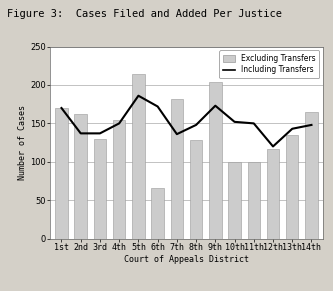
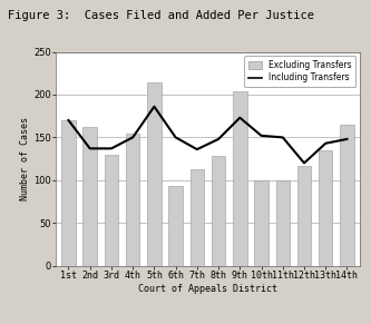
Excluding Transfers/6th: 66 -> 93
Including Transfers/6th: 172 -> 150
Excluding Transfers/7th: 182 -> 113
